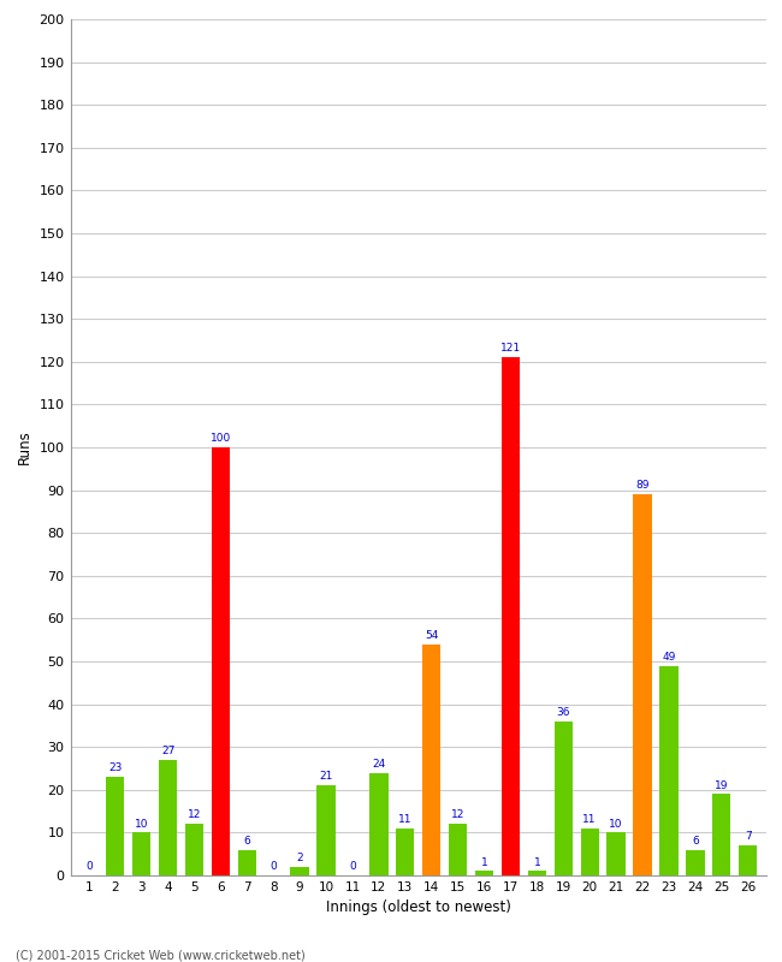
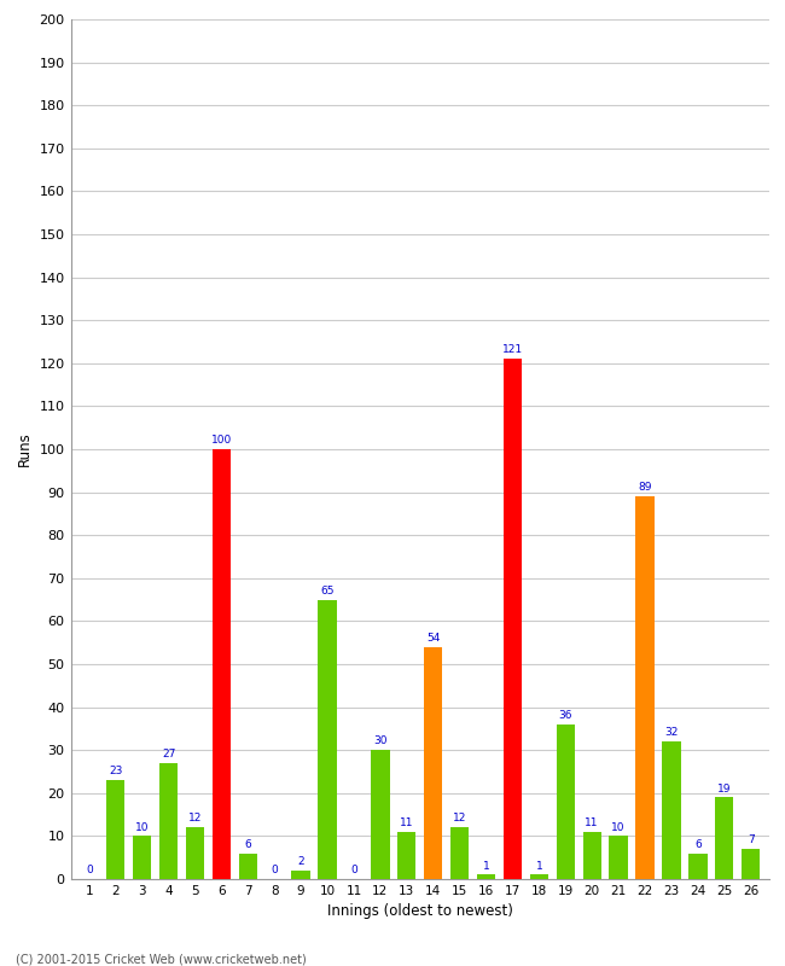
10: 21 -> 65
12: 24 -> 30
23: 49 -> 32
